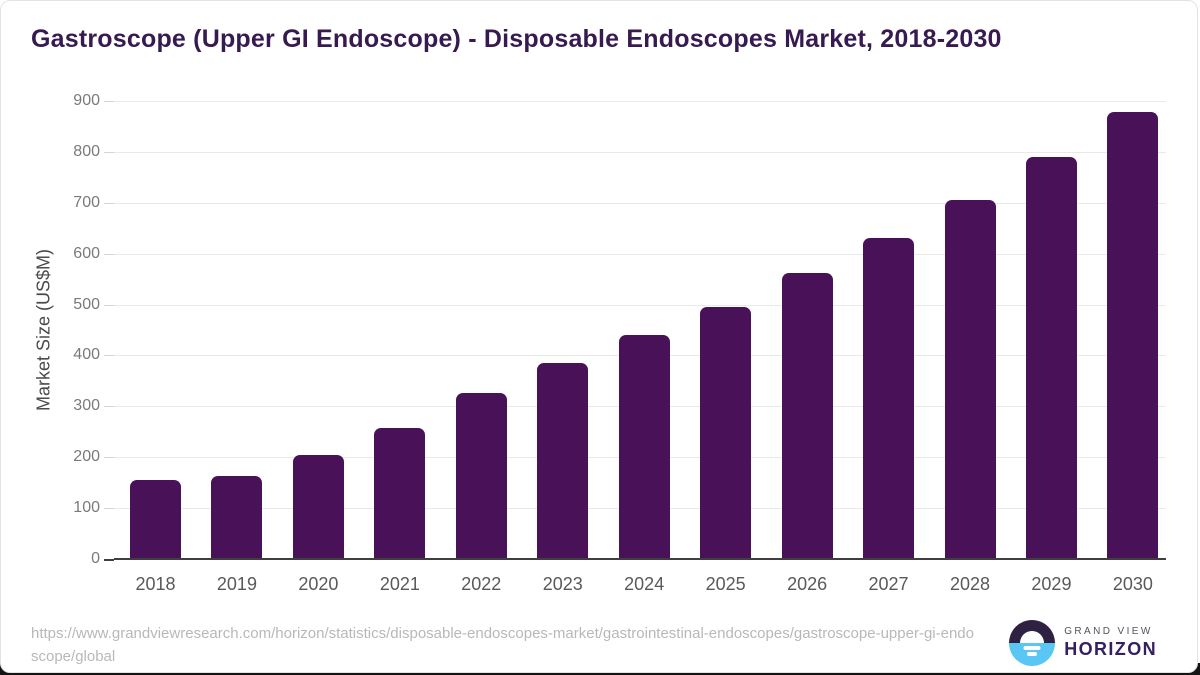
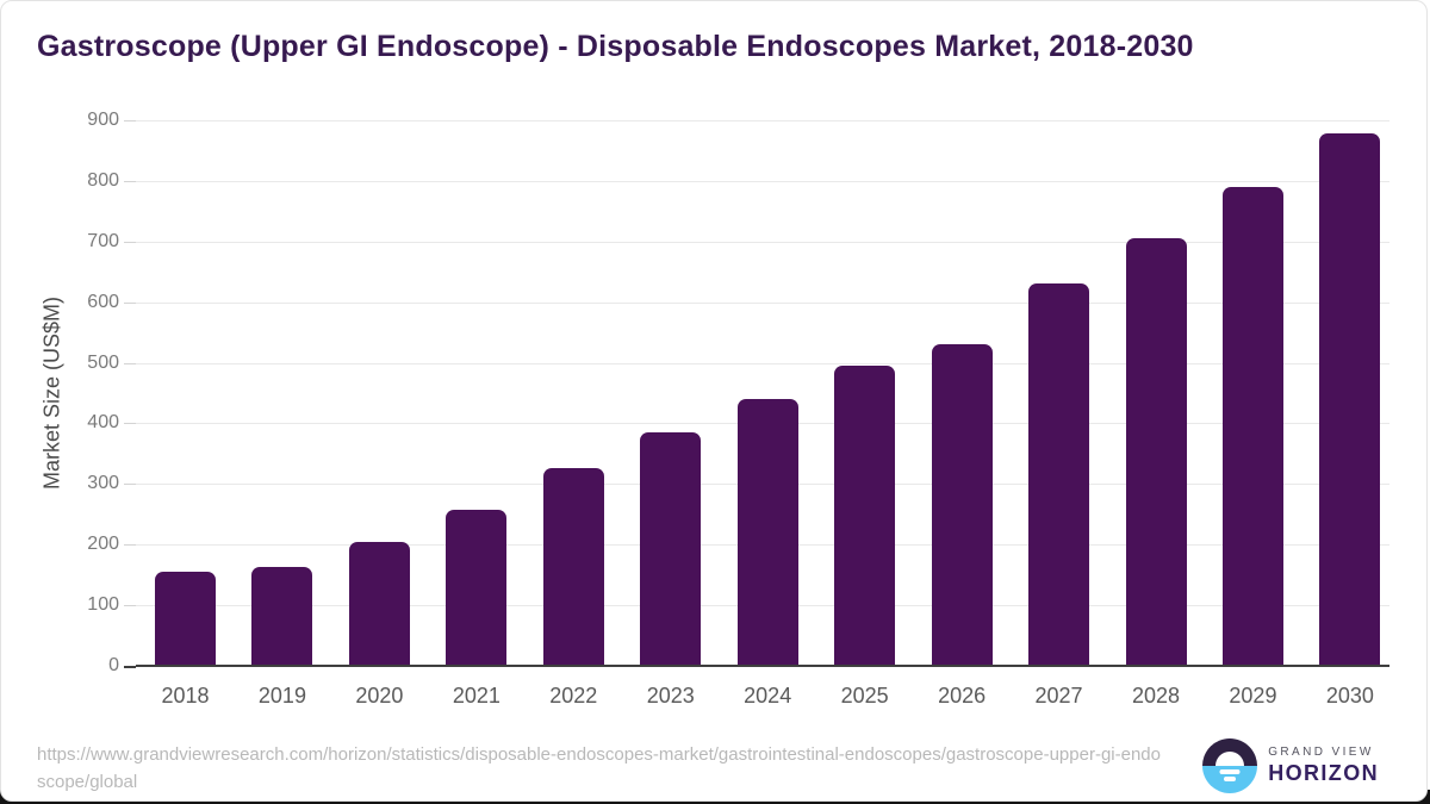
2026: 560 -> 530
